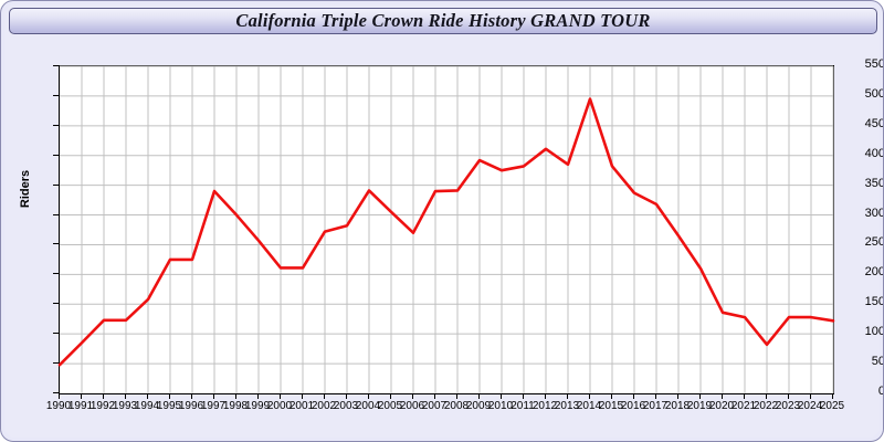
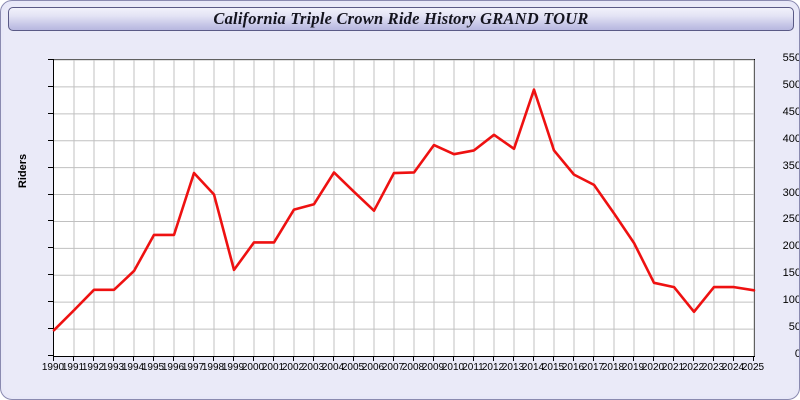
1999: 260 -> 160
